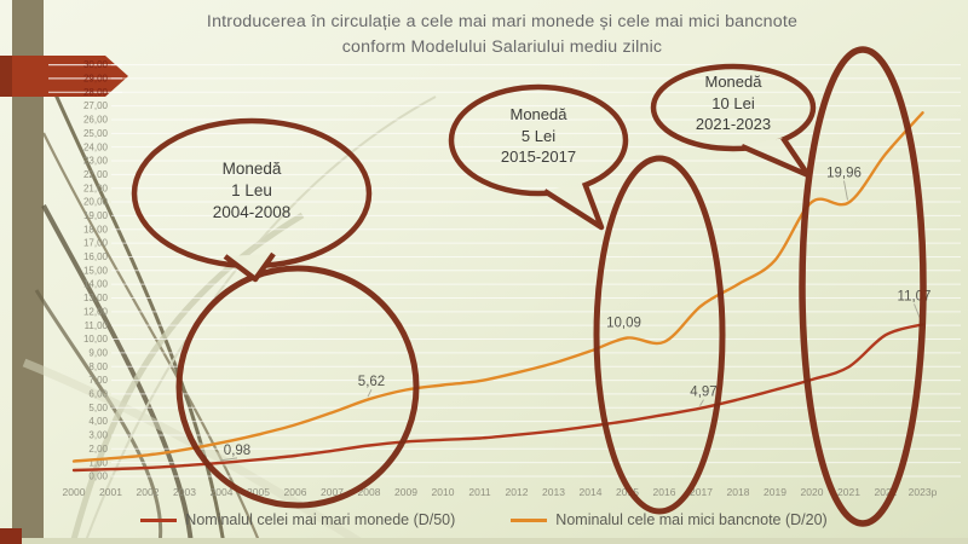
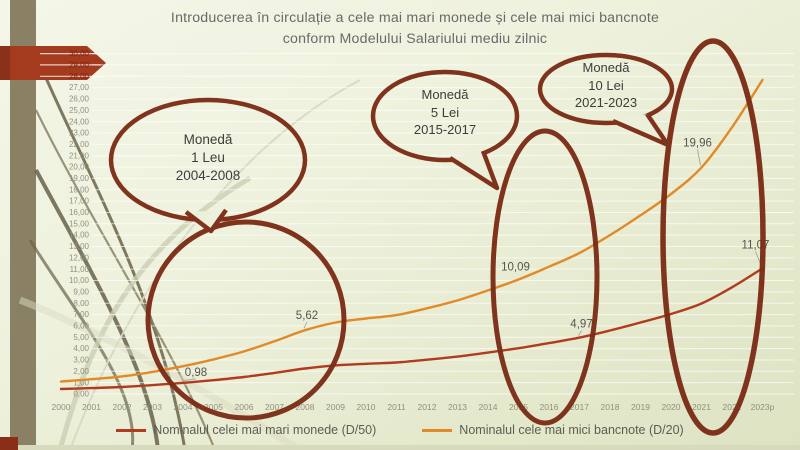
Nominalul cele mai mici bancnote (D/20)/2016: 9,8 -> 11,2
Nominalul cele mai mici bancnote (D/20)/2020: 20,0 -> 17,6
Nominalul celei mai mari monede (D/50)/2022: 10,3 -> 9,4
Nominalul cele mai mici bancnote (D/20)/2023p: 26,5 -> 27,7
